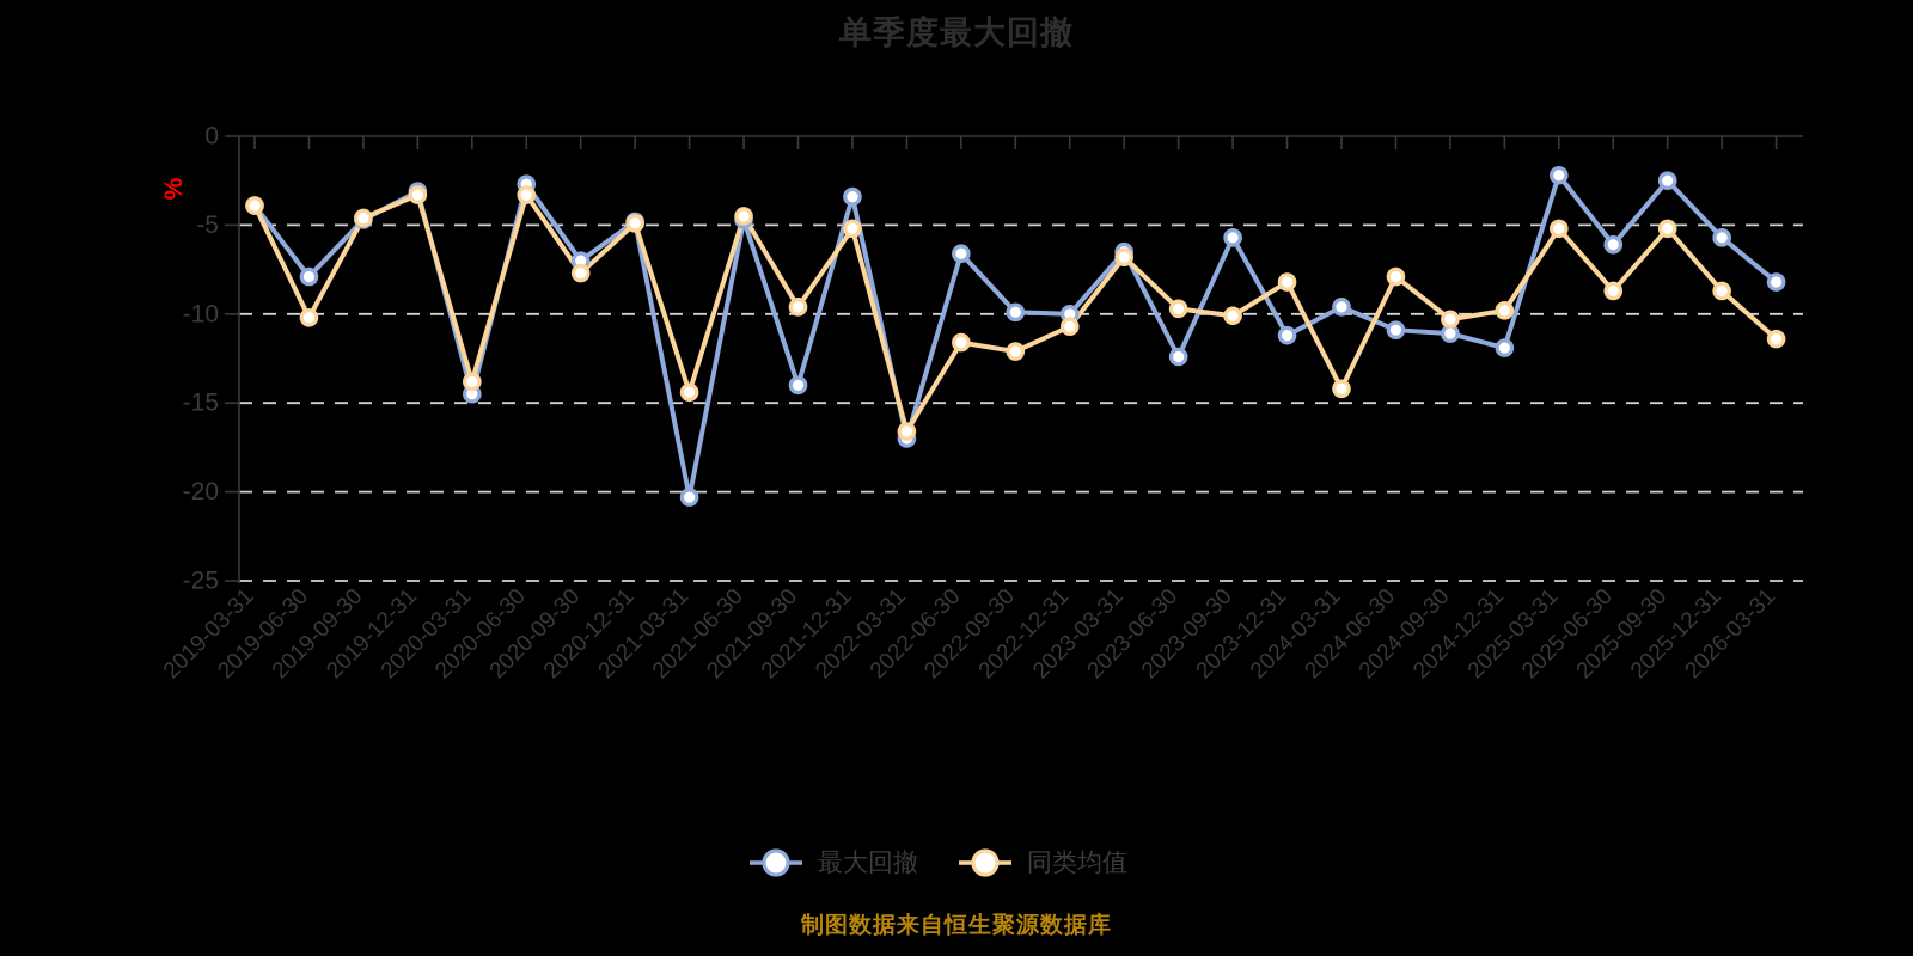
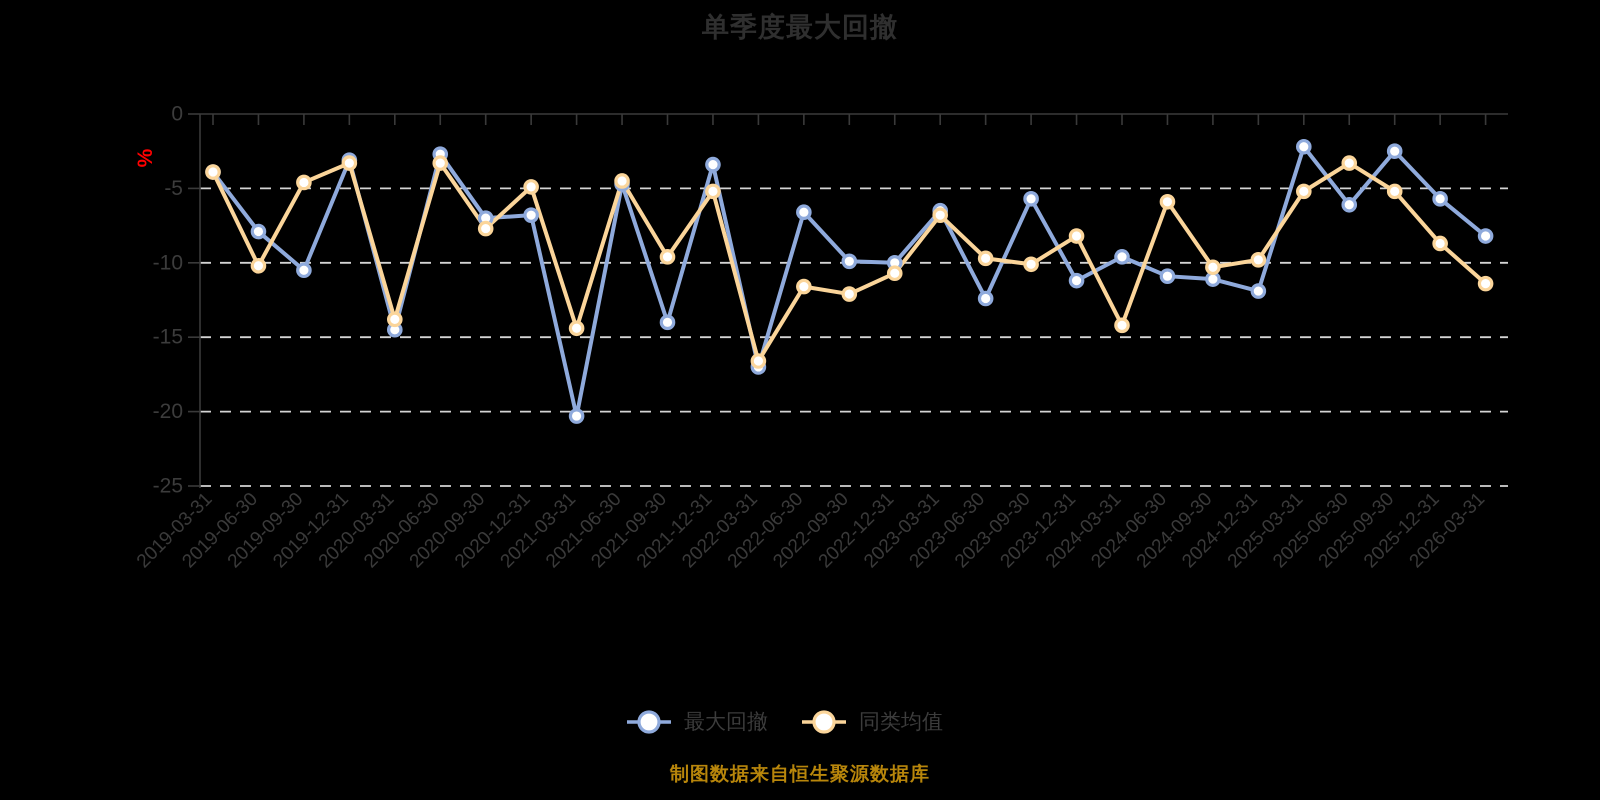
最大回撤/2019-09-30: -4.7 -> -10.5
最大回撤/2020-12-31: -4.8 -> -6.8
同类均值/2024-06-30: -7.9 -> -5.9
同类均值/2025-06-30: -8.7 -> -3.3
